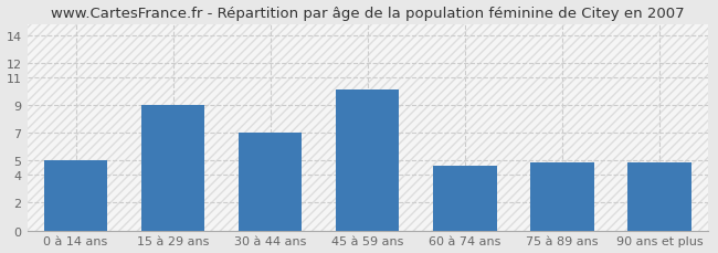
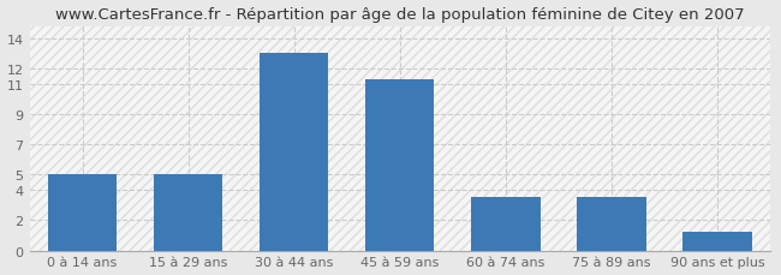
15 à 29 ans: 9.0 -> 5.0
30 à 44 ans: 7.0 -> 13.0
45 à 59 ans: 10.1 -> 11.3
60 à 74 ans: 4.6 -> 3.5
75 à 89 ans: 4.9 -> 3.5
90 ans et plus: 4.9 -> 1.2
